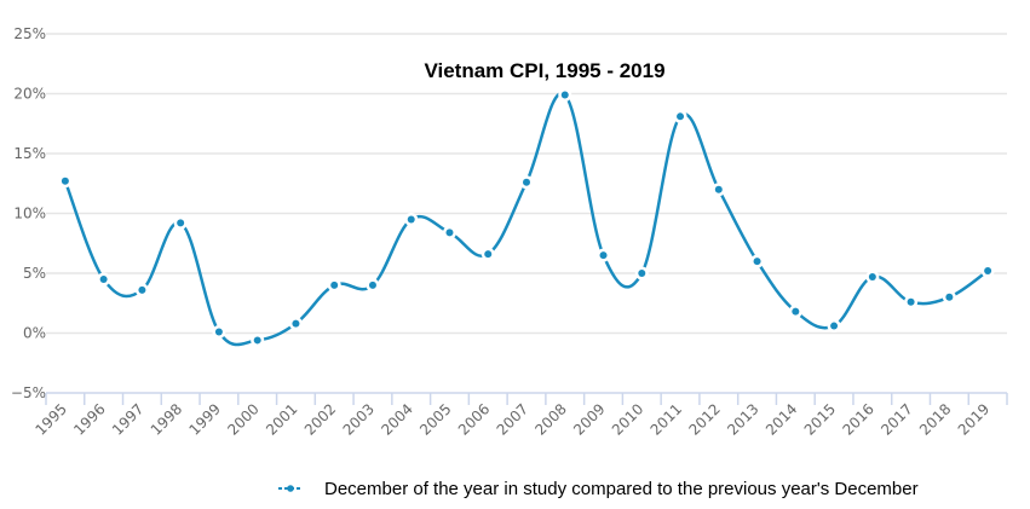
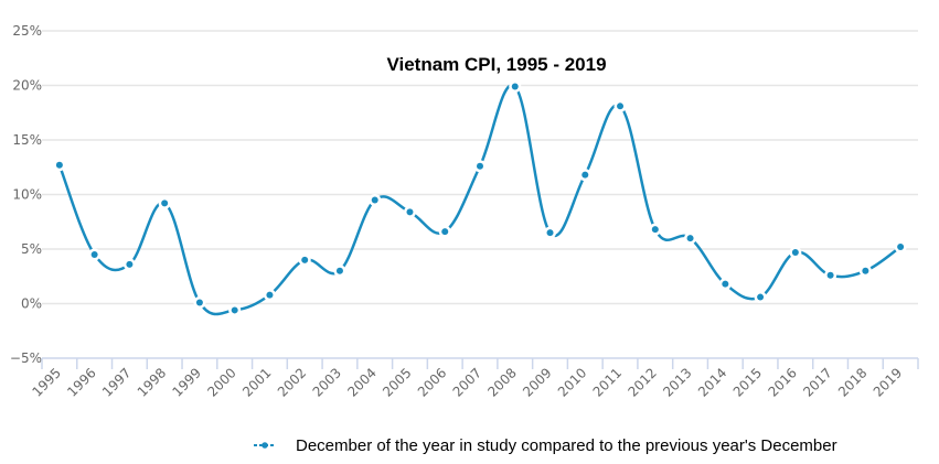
2003: 4% -> 3%
2010: 5% -> 12%
2012: 12% -> 7%
